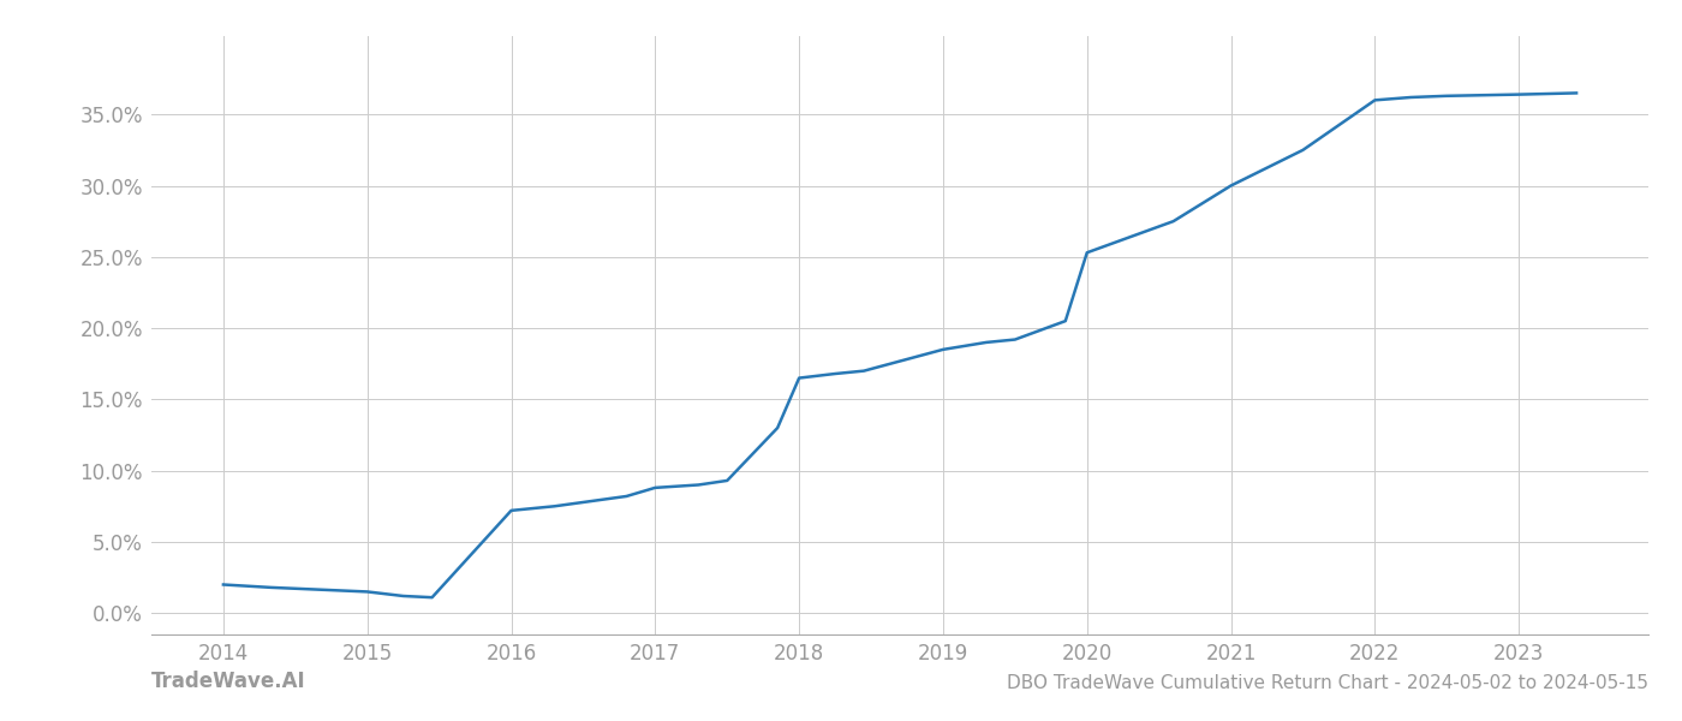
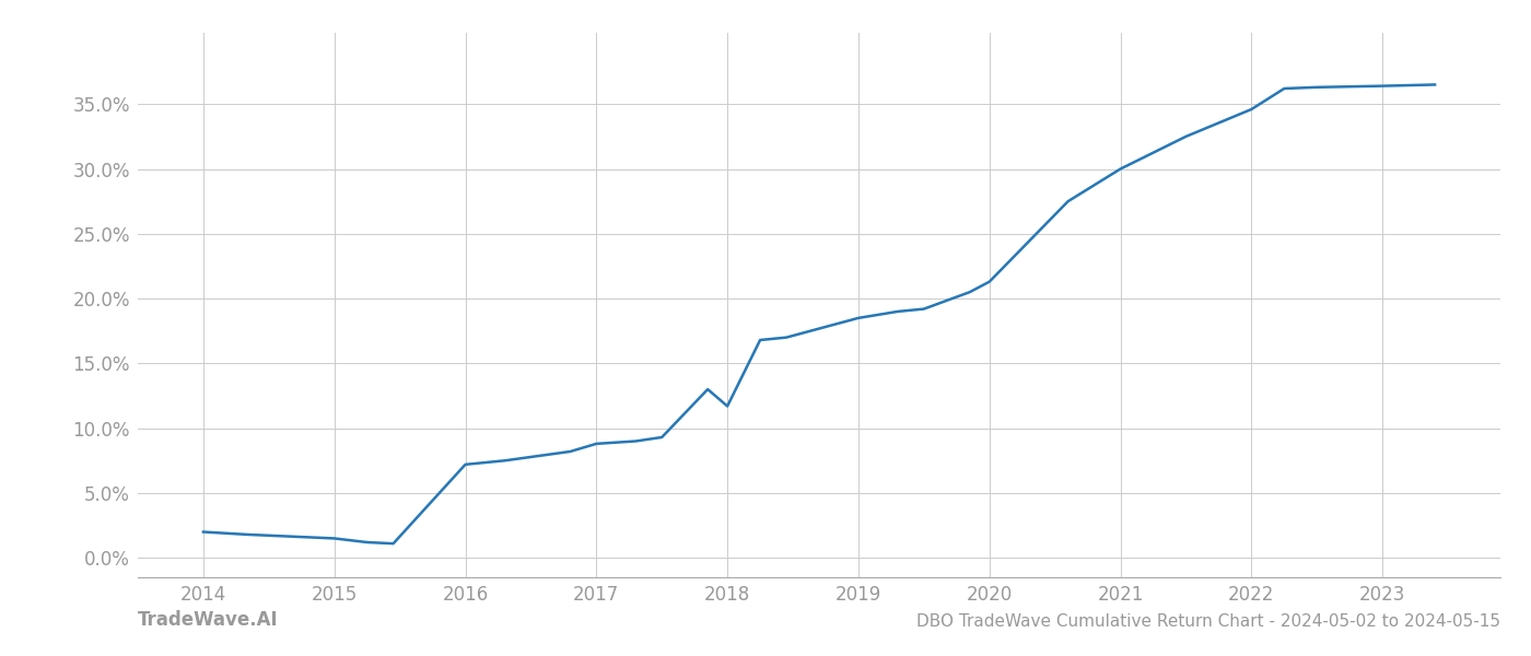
2018: 16.5% -> 11.7%
2020: 25.3% -> 21.3%
2022: 36.0% -> 34.6%
